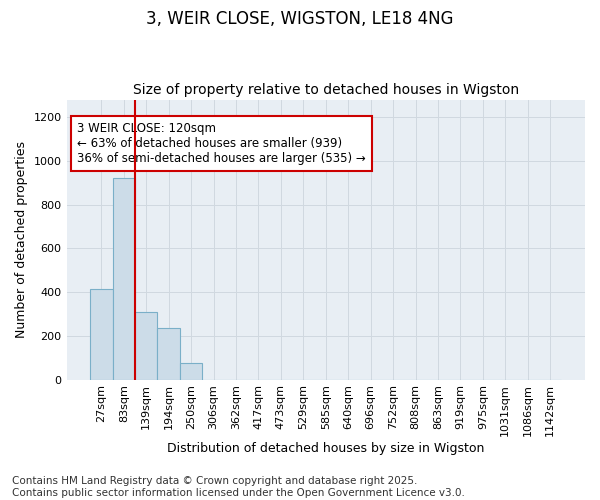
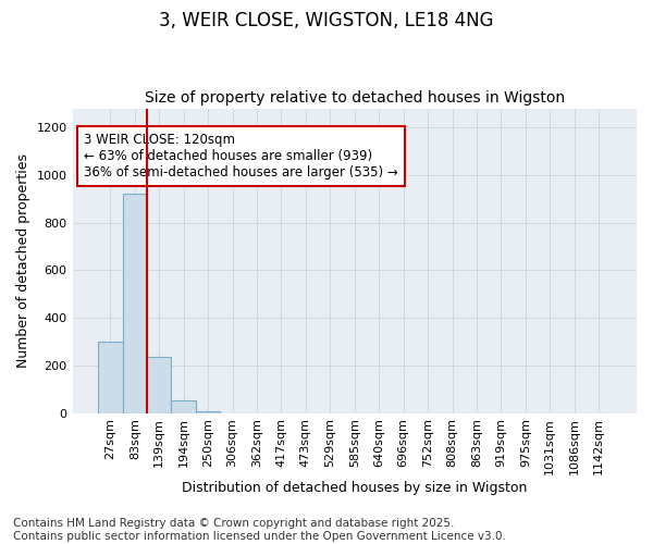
27sqm: 415 -> 300
139sqm: 310 -> 235
194sqm: 235 -> 55
250sqm: 75 -> 5
